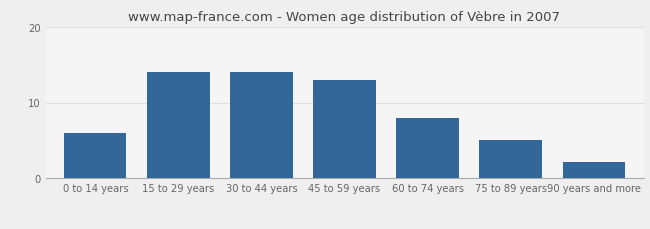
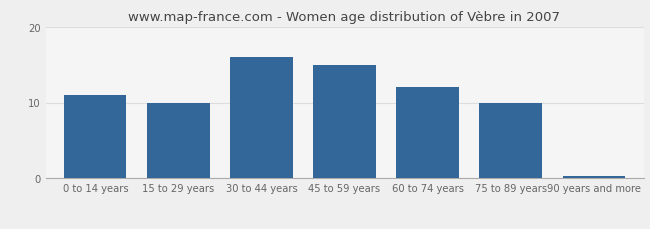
0 to 14 years: 6.0 -> 11.0
15 to 29 years: 14.0 -> 10.0
30 to 44 years: 14.0 -> 16.0
45 to 59 years: 13.0 -> 15.0
60 to 74 years: 8.0 -> 12.0
75 to 89 years: 5.0 -> 10.0
90 years and more: 2.2 -> 0.3
